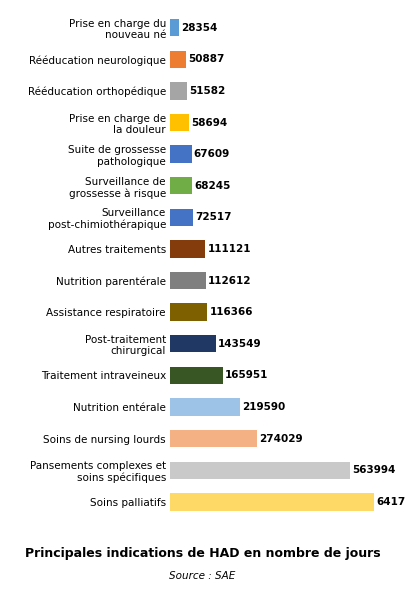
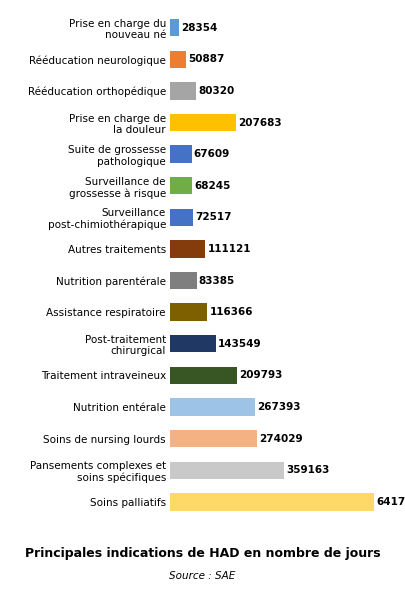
Rééducation orthopédique: 51582 -> 80320
Prise en charge de la douleur: 58694 -> 207683
Nutrition parentérale: 112612 -> 83385
Traitement intraveineux: 165951 -> 209793
Nutrition entérale: 219590 -> 267393
Pansements complexes et soins spécifiques: 563994 -> 359163
